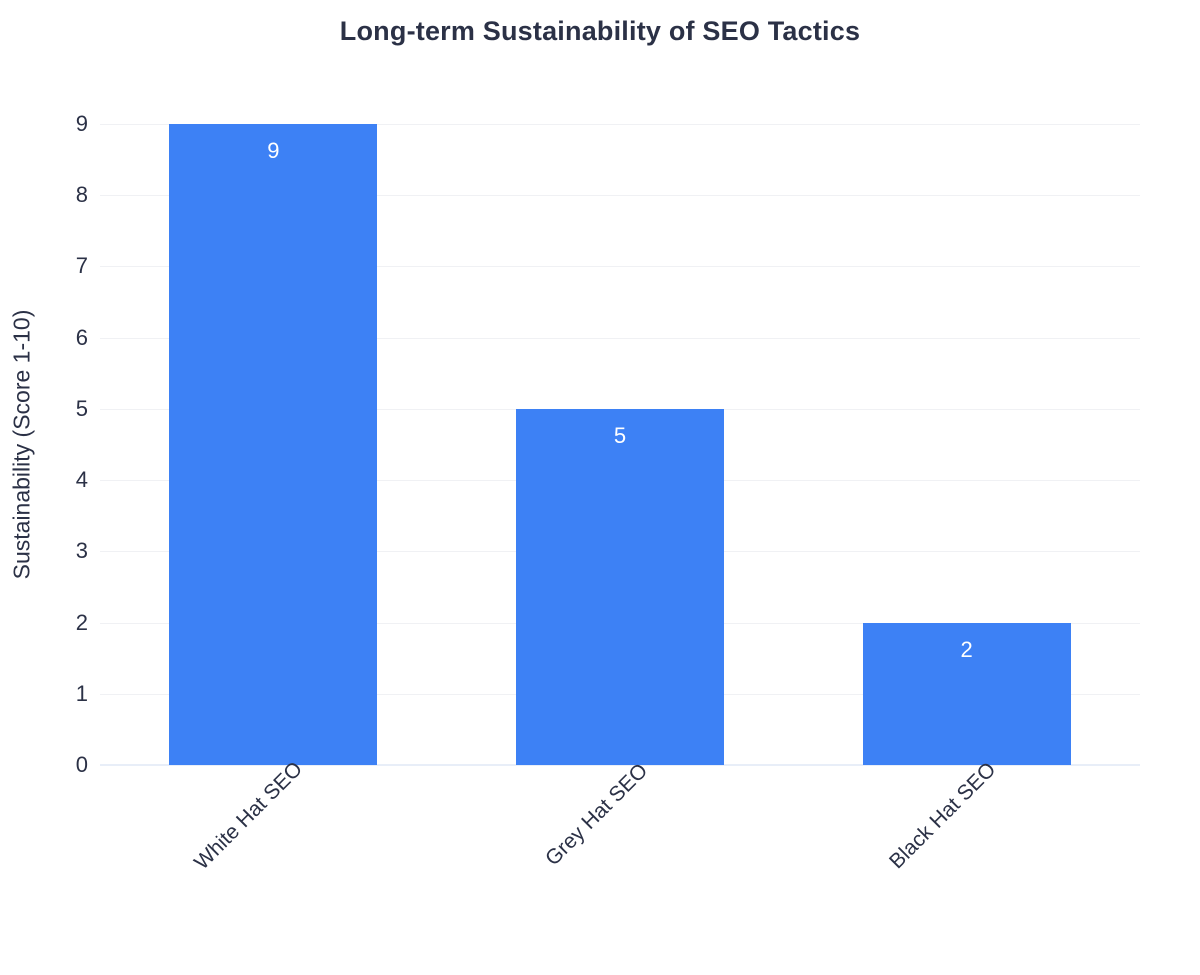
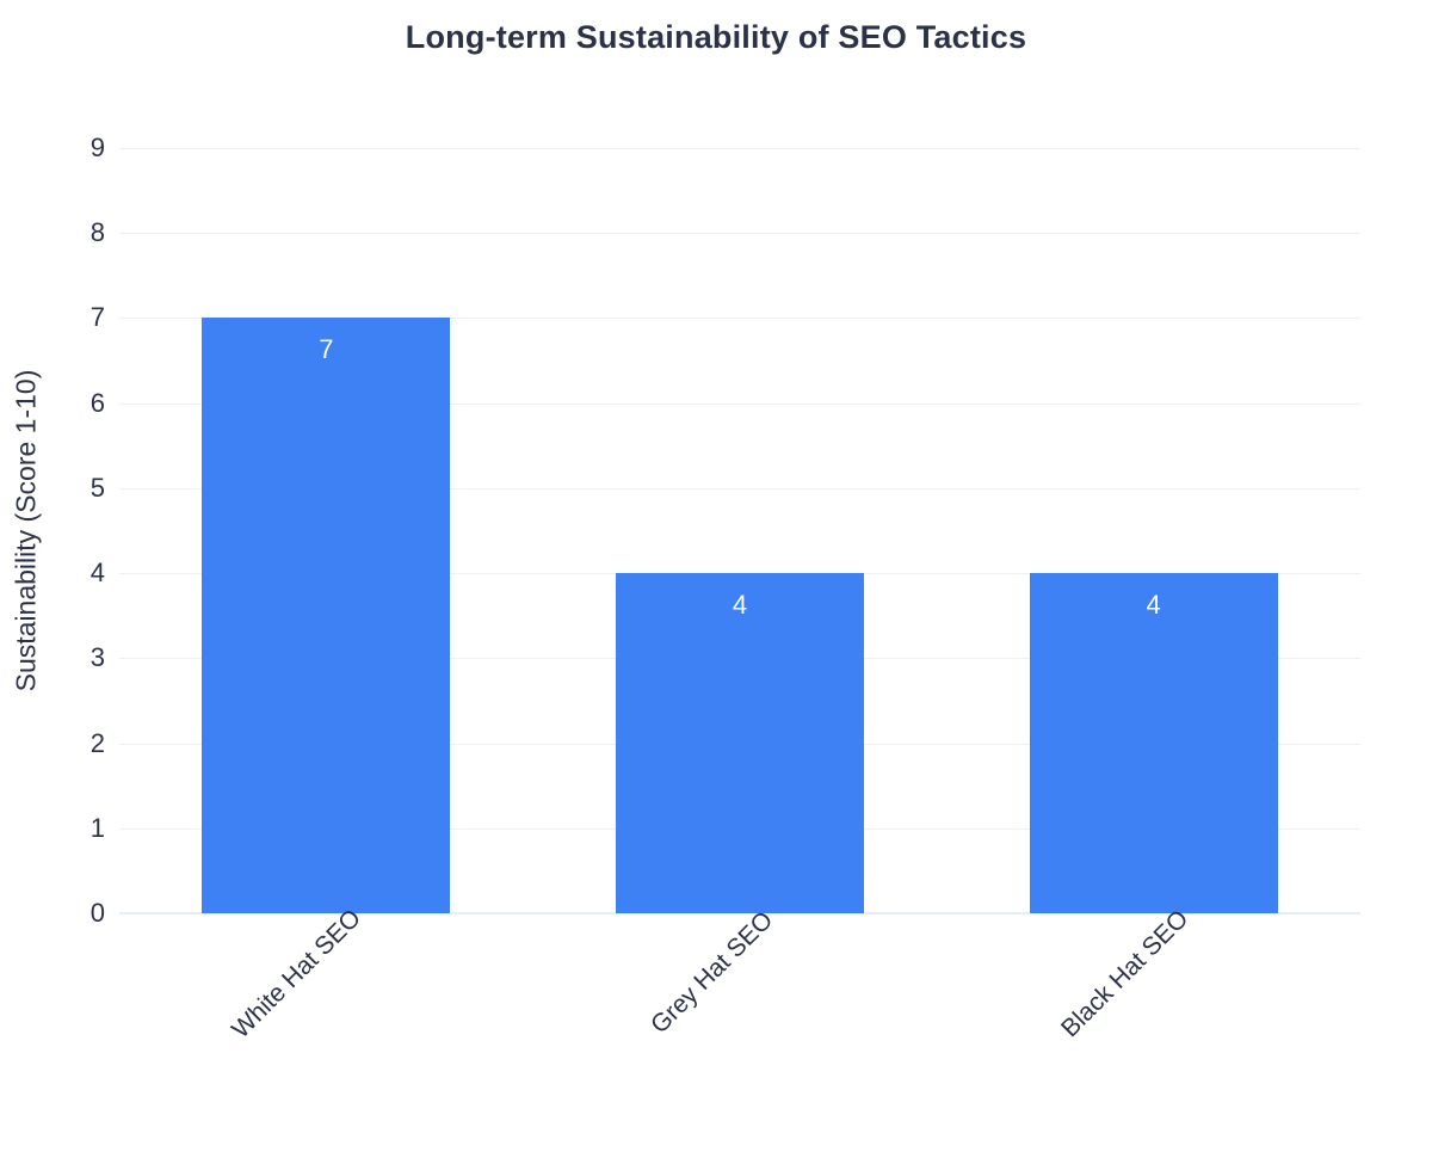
White Hat SEO: 9 -> 7
Grey Hat SEO: 5 -> 4
Black Hat SEO: 2 -> 4
